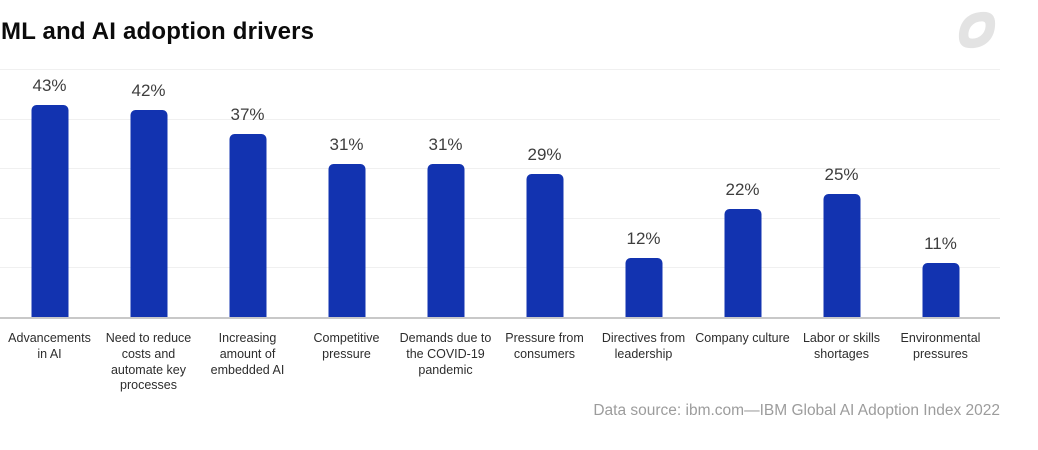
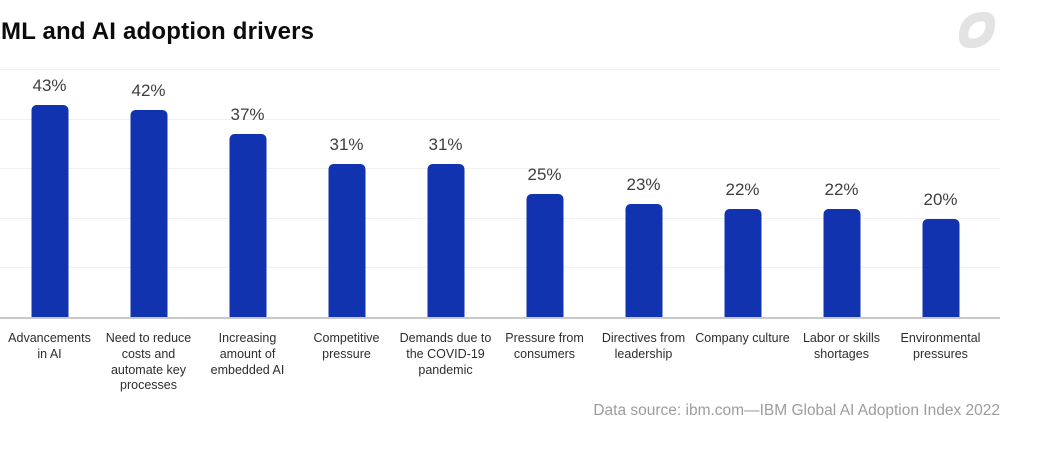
Pressure from consumers: 29% -> 25%
Directives from leadership: 12% -> 23%
Labor or skills shortages: 25% -> 22%
Environmental pressures: 11% -> 20%
